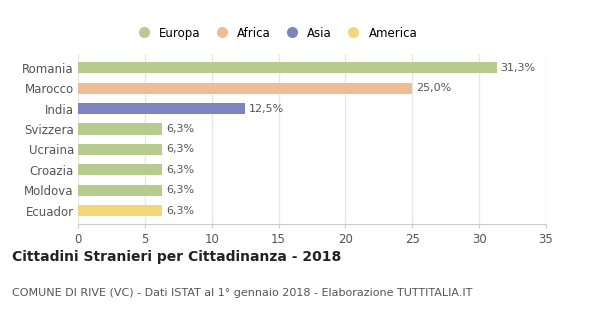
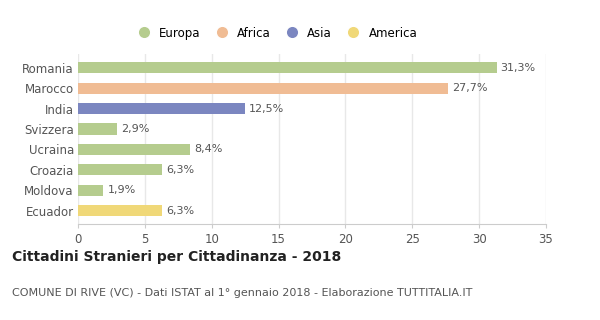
Marocco: 25,0% -> 27,7%
Svizzera: 6,3% -> 2,9%
Ucraina: 6,3% -> 8,4%
Moldova: 6,3% -> 1,9%
